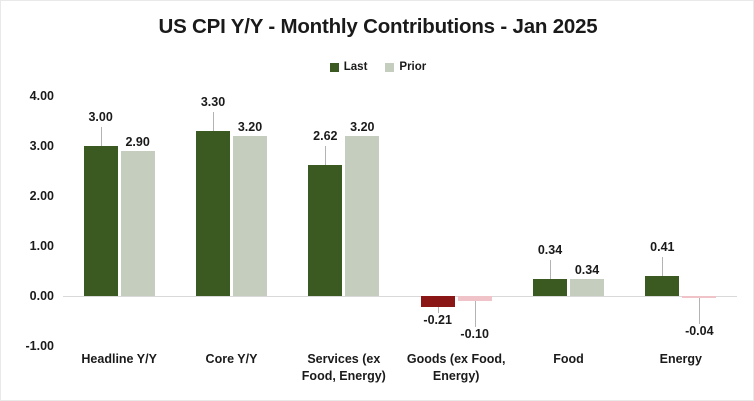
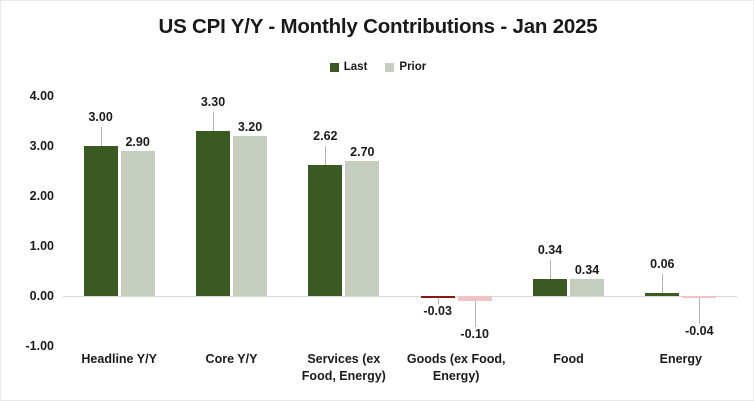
Prior/Services (ex Food, Energy): 3.20 -> 2.70
Last/Goods (ex Food, Energy): -0.21 -> -0.03
Last/Energy: 0.41 -> 0.06
